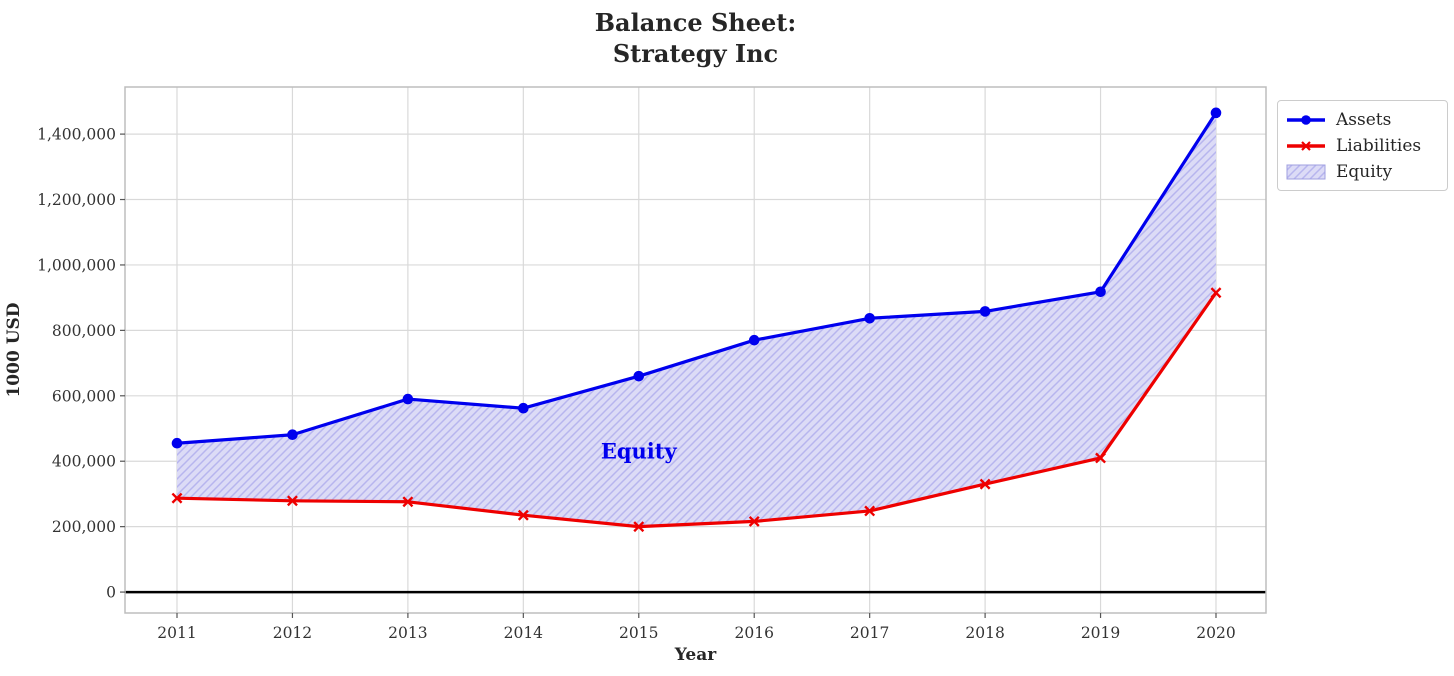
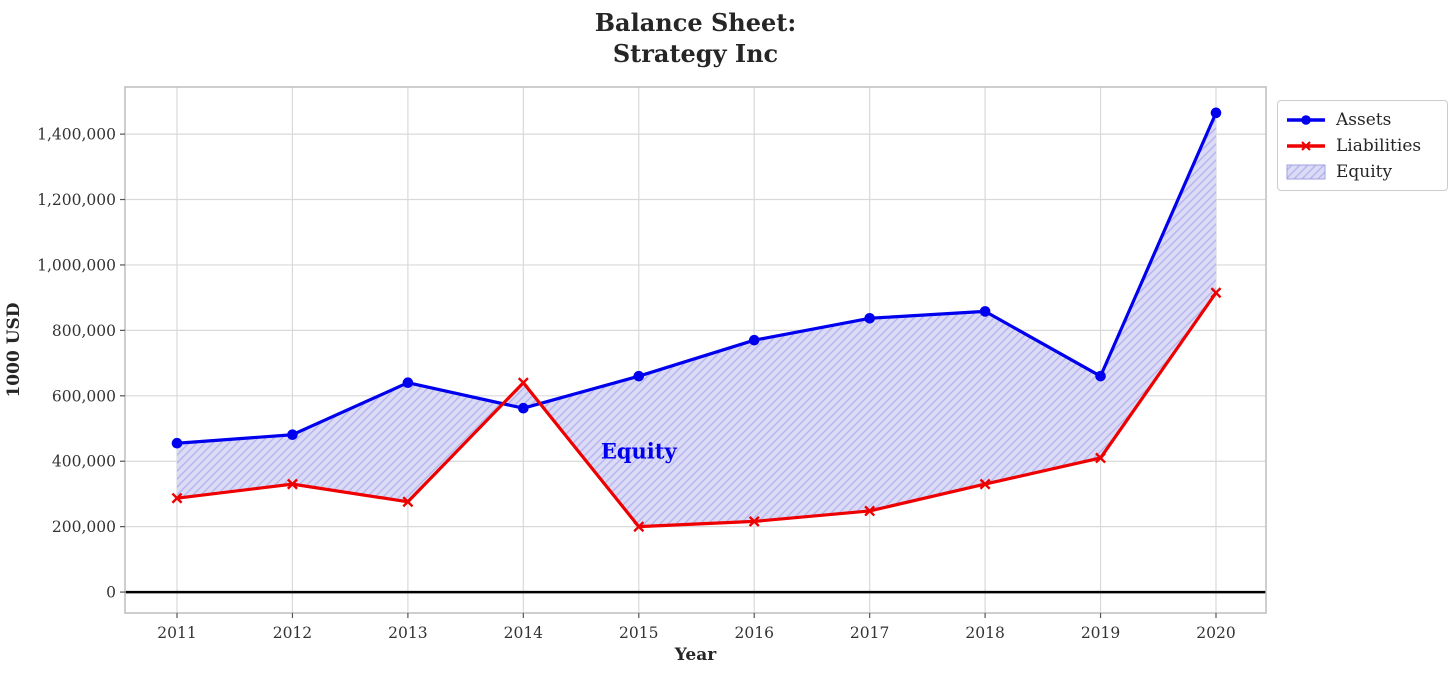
Liabilities/2012: 280000 -> 330000
Assets/2013: 590000 -> 640000
Liabilities/2014: 240000 -> 640000
Assets/2019: 920000 -> 660000
